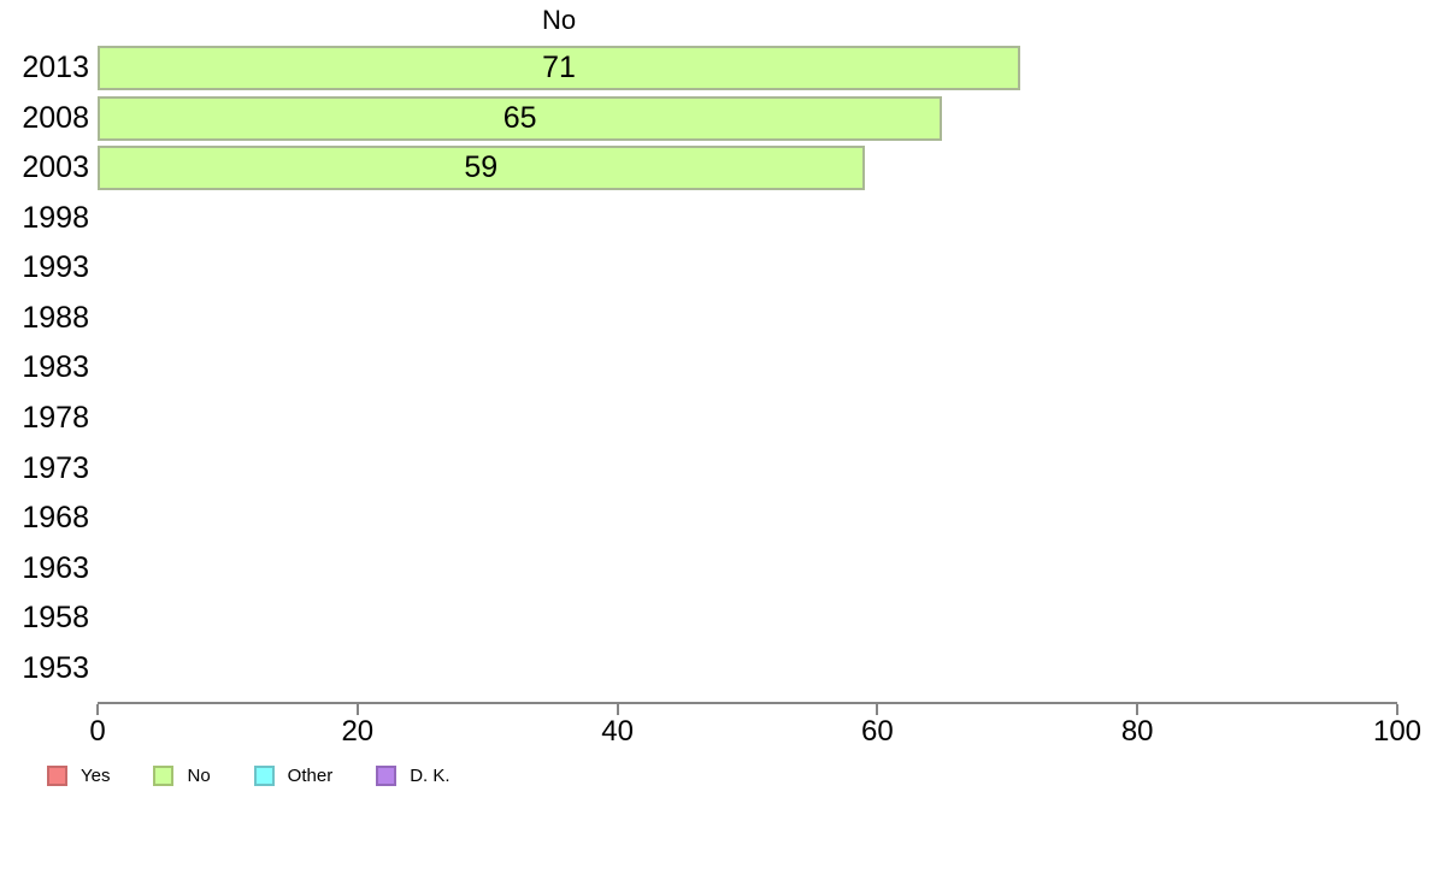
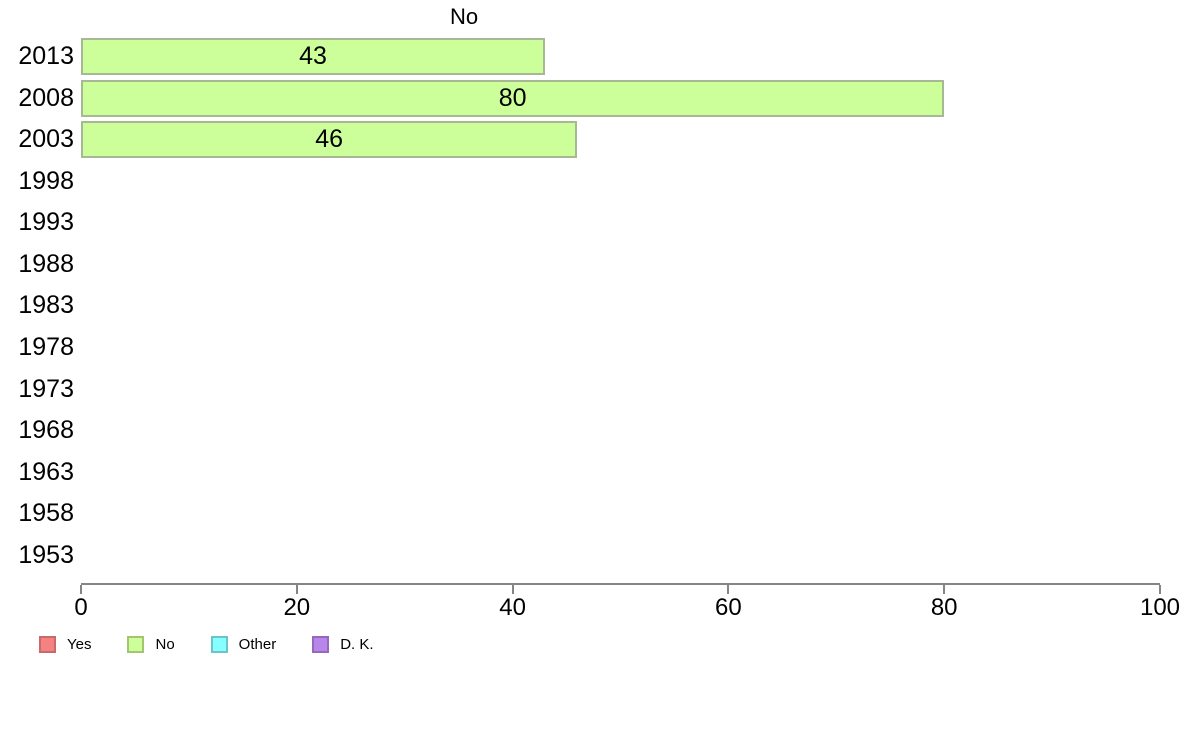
2013: 71 -> 43
2008: 65 -> 80
2003: 59 -> 46
